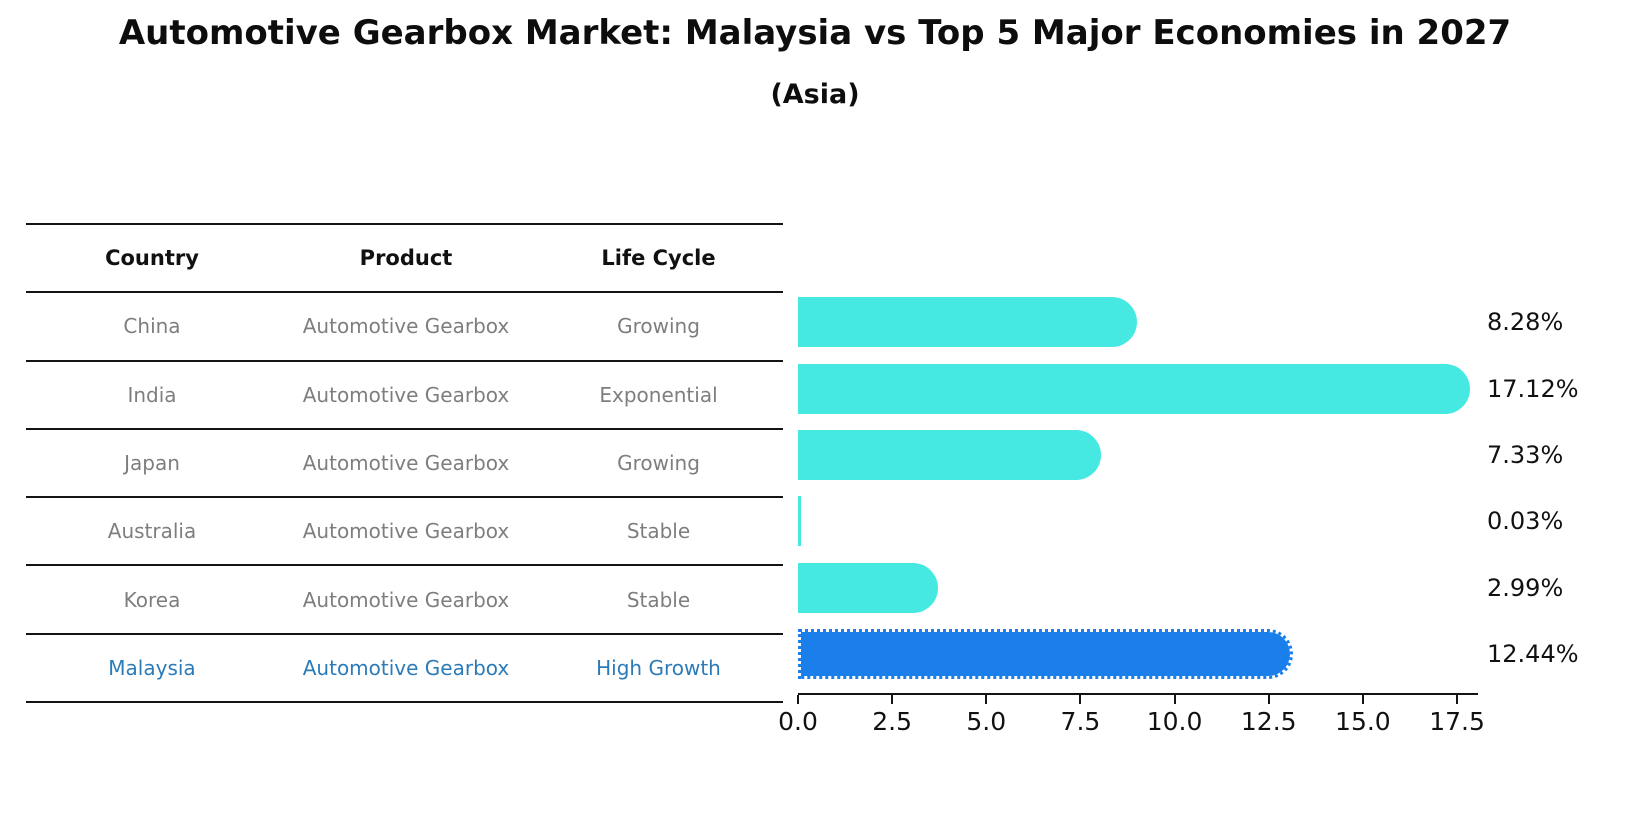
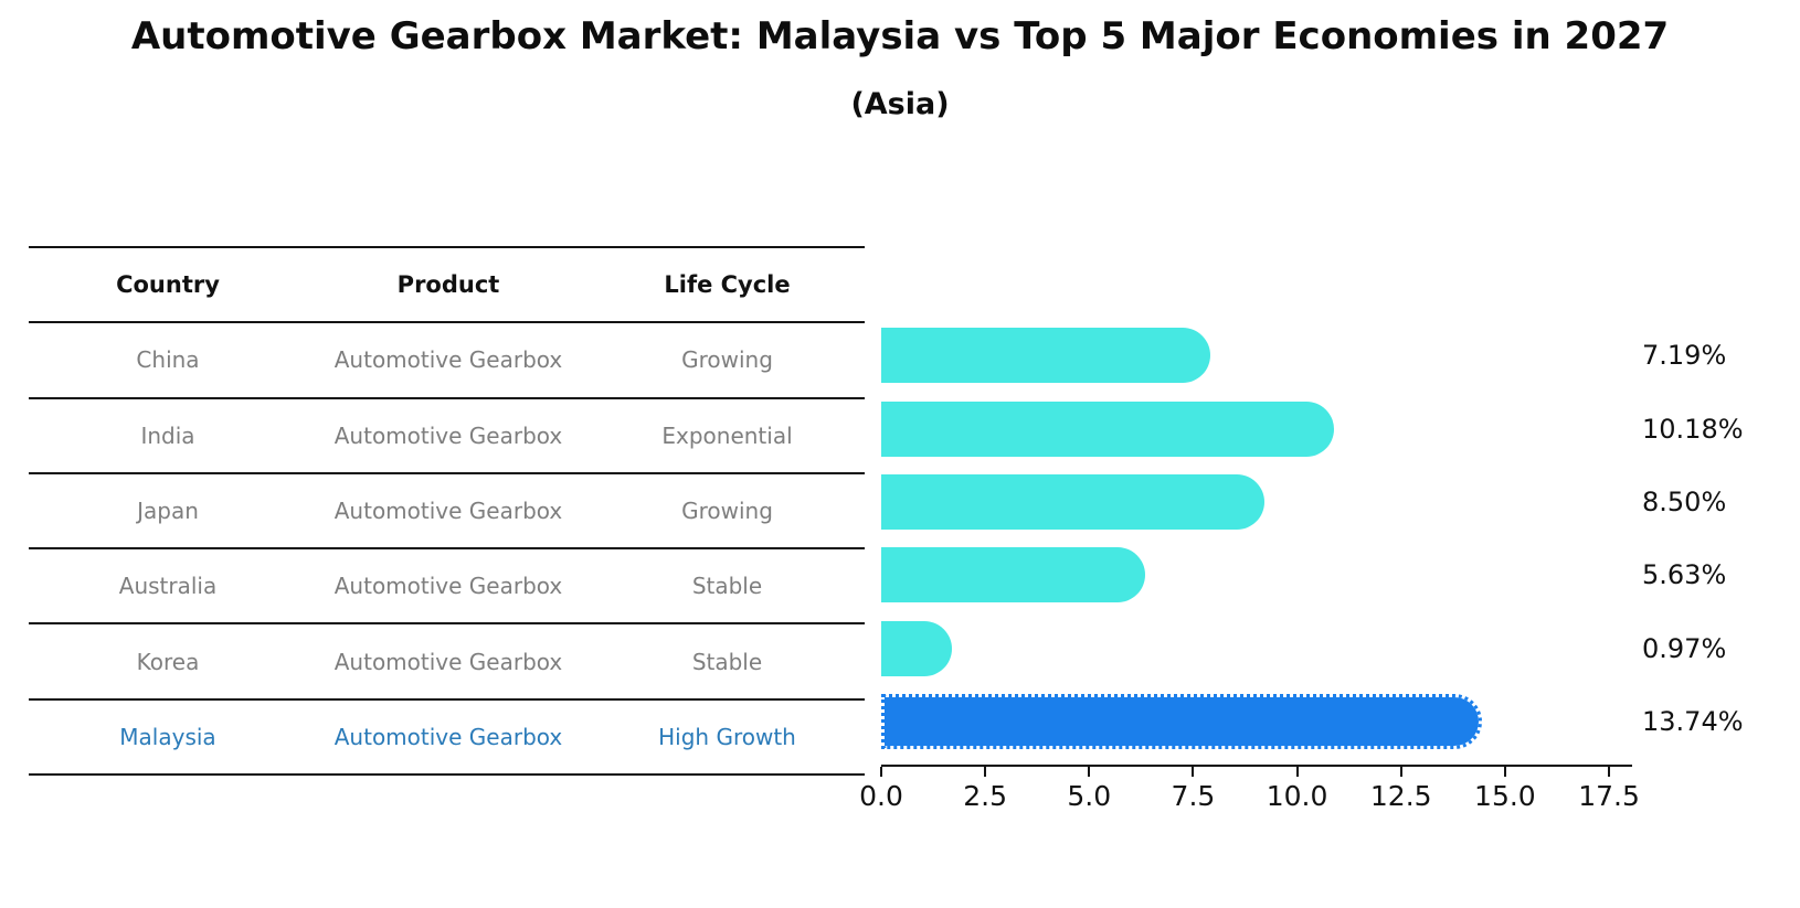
China: 8.28% -> 7.19%
India: 17.12% -> 10.18%
Japan: 7.33% -> 8.50%
Australia: 0.03% -> 5.63%
Korea: 2.99% -> 0.97%
Malaysia: 12.44% -> 13.74%
